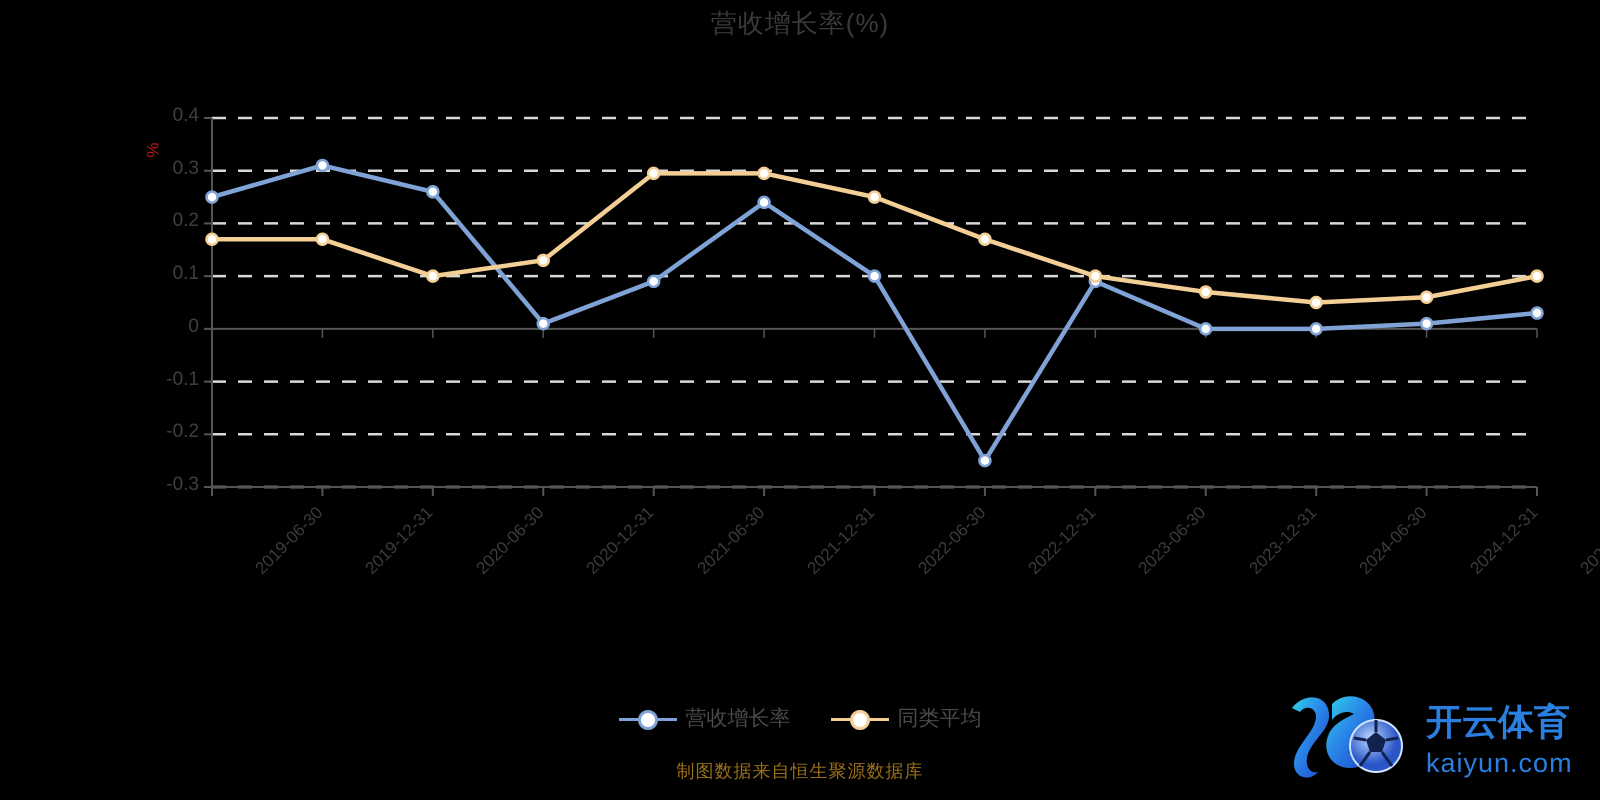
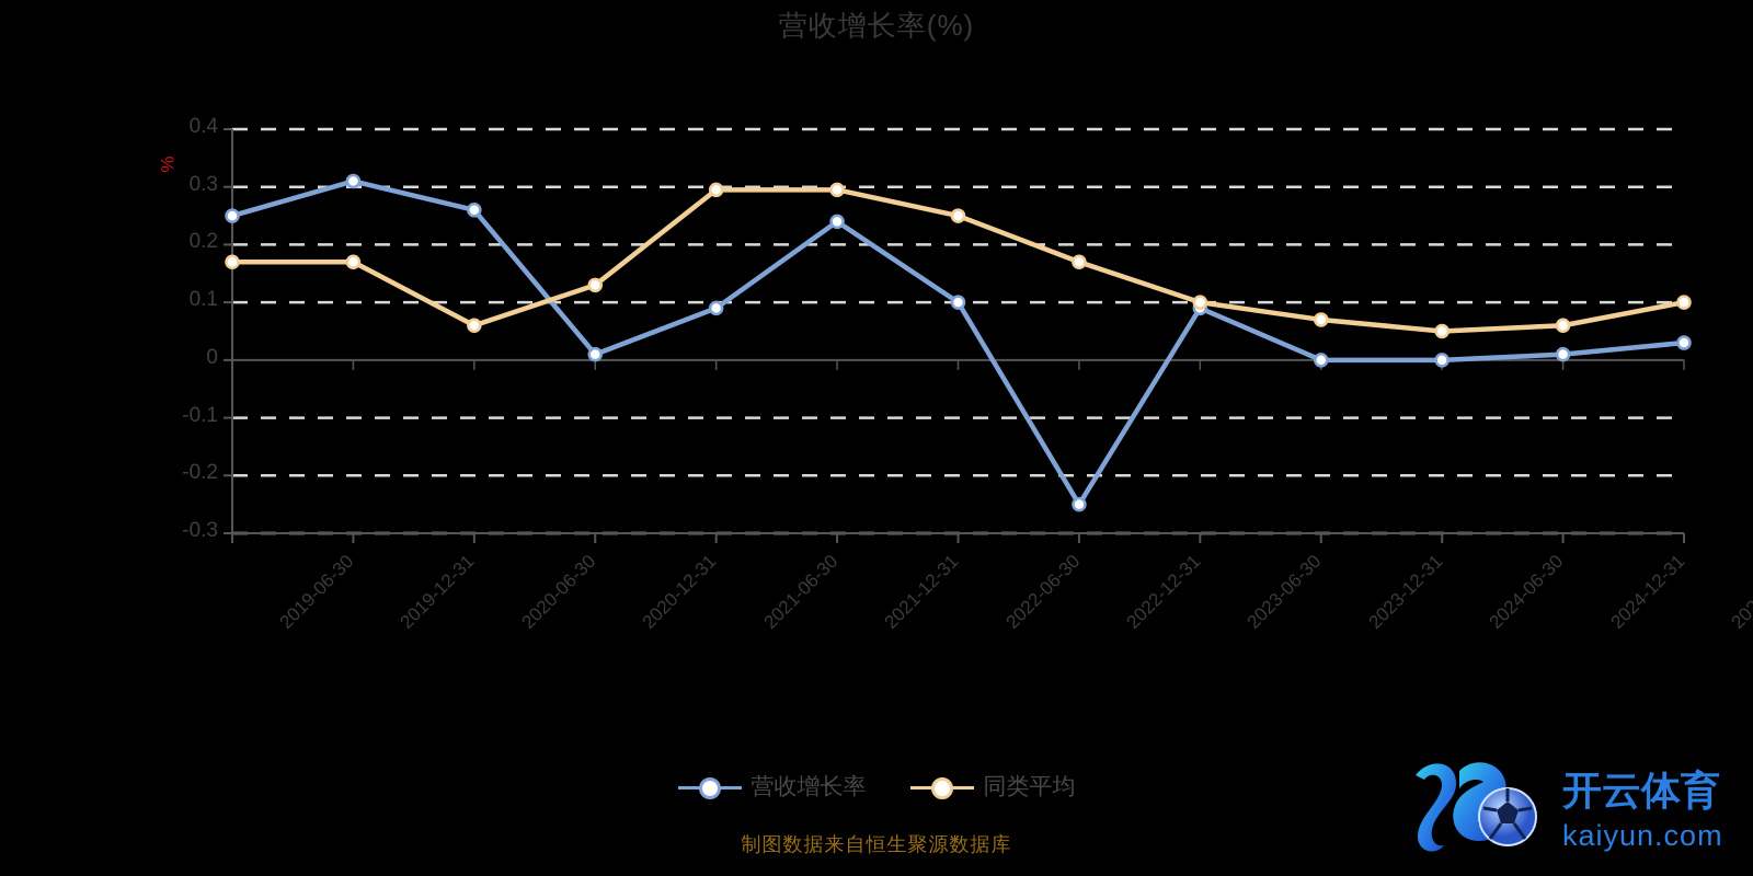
同类平均/2020-06-30: 0.10 -> 0.06
